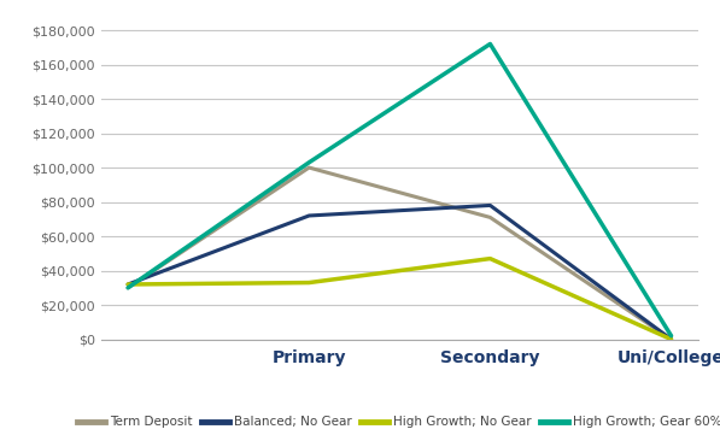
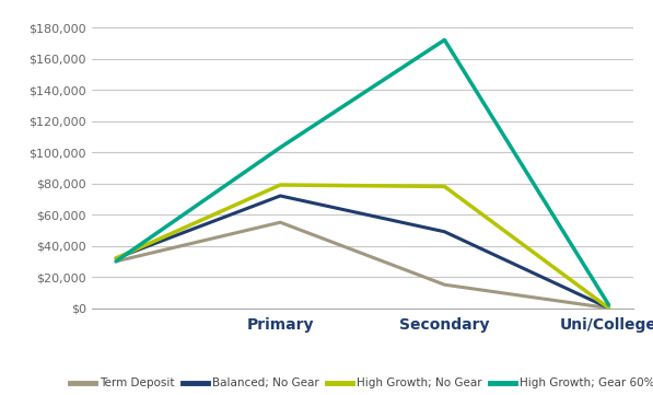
Term Deposit/Primary: $100,000 -> $55,000
High Growth; No Gear/Primary: $33,000 -> $79,000
Term Deposit/Secondary: $71,000 -> $15,000
Balanced; No Gear/Secondary: $78,000 -> $49,000
High Growth; No Gear/Secondary: $47,000 -> $78,000
